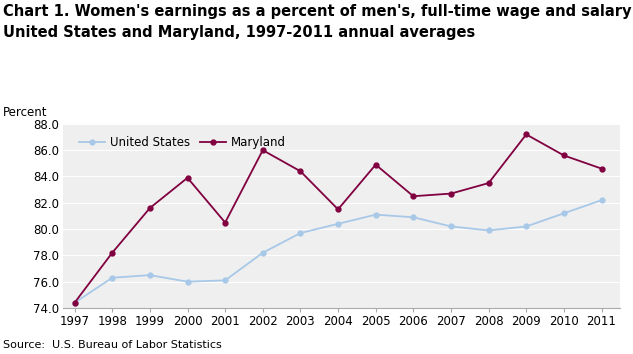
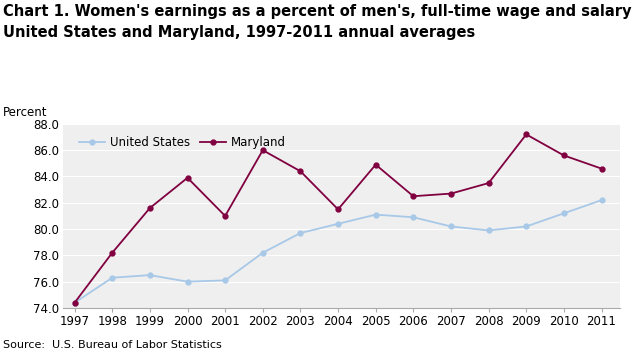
Maryland/2001: 80.5 -> 81.0
